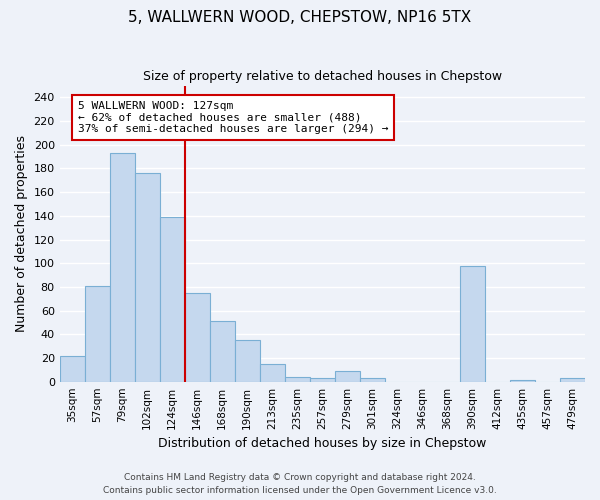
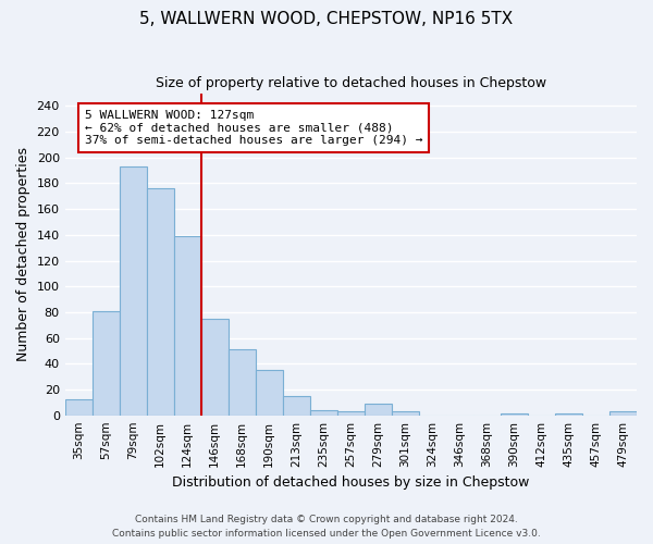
35sqm: 22 -> 12
390sqm: 98 -> 1
